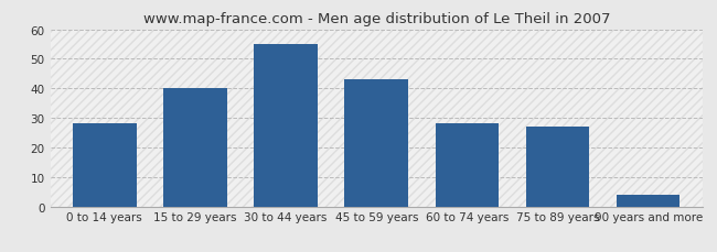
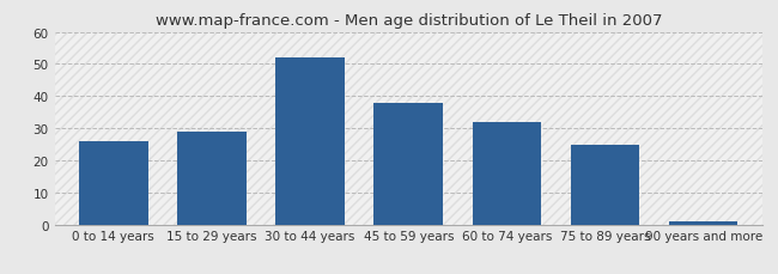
0 to 14 years: 28 -> 26
15 to 29 years: 40 -> 29
30 to 44 years: 55 -> 52
45 to 59 years: 43 -> 38
60 to 74 years: 28 -> 32
75 to 89 years: 27 -> 25
90 years and more: 4 -> 1
